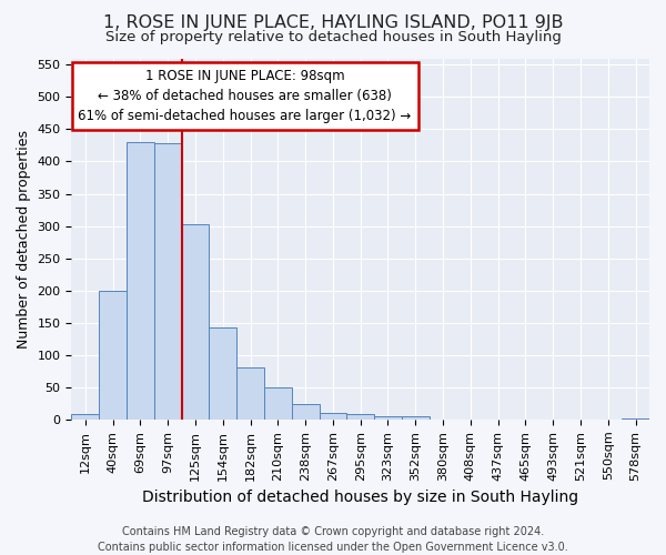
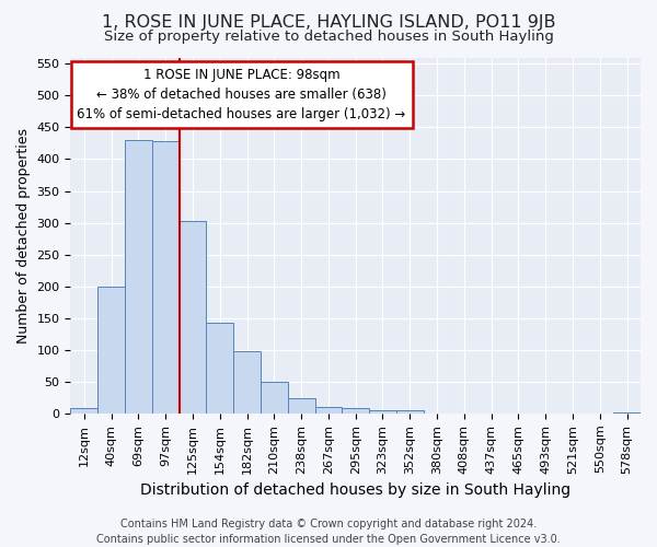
182sqm: 80 -> 98
